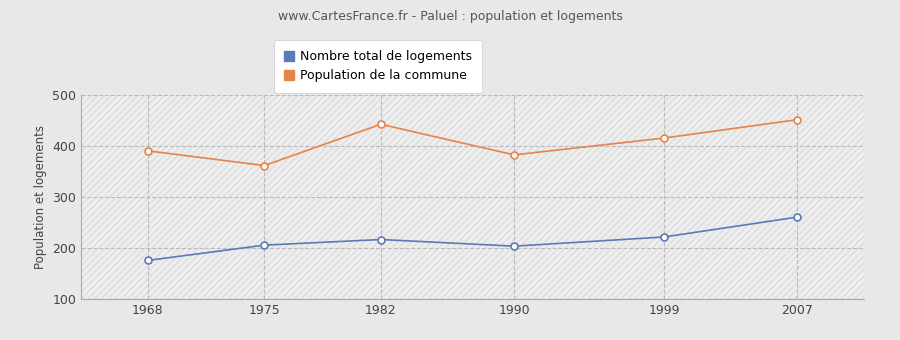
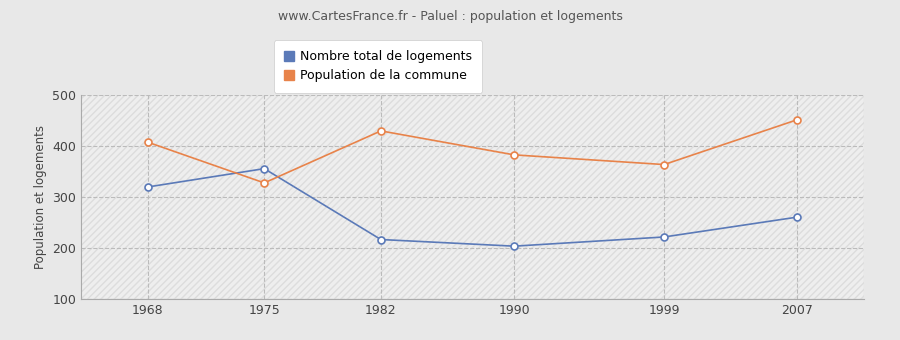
Nombre total de logements/1968: 176 -> 320
Population de la commune/1968: 391 -> 408
Nombre total de logements/1975: 206 -> 356
Population de la commune/1975: 362 -> 328
Population de la commune/1982: 443 -> 430
Population de la commune/1999: 416 -> 364
